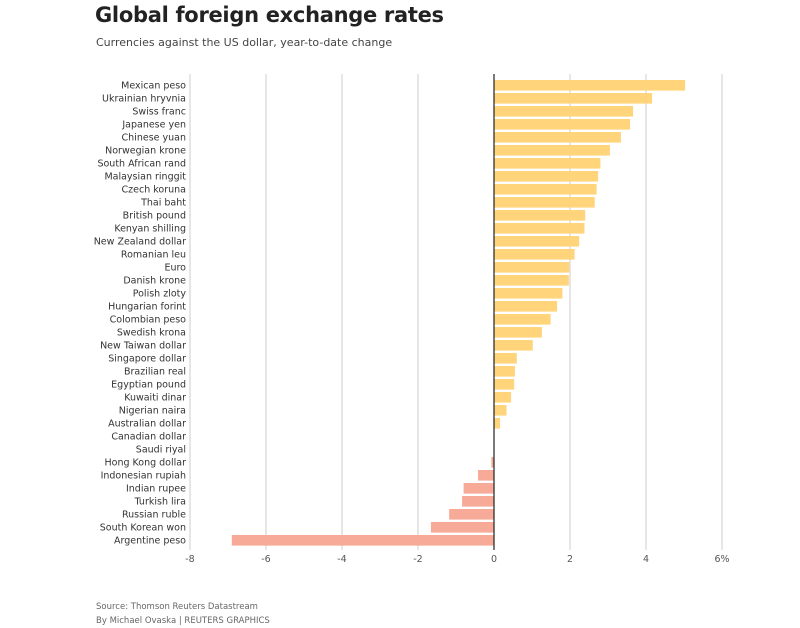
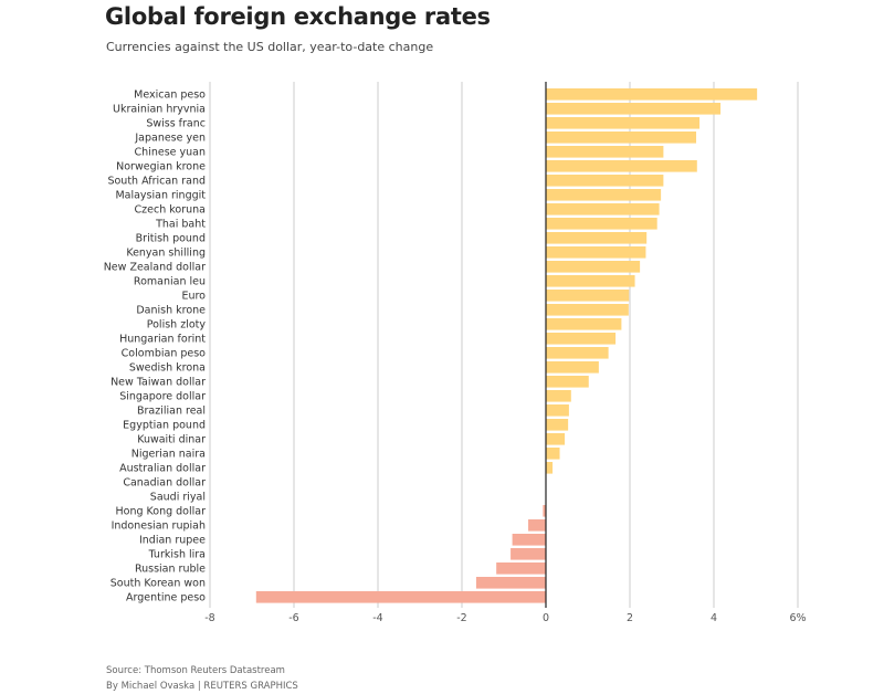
Chinese yuan: 3.3% -> 2.8%
Norwegian krone: 3.0% -> 3.6%
